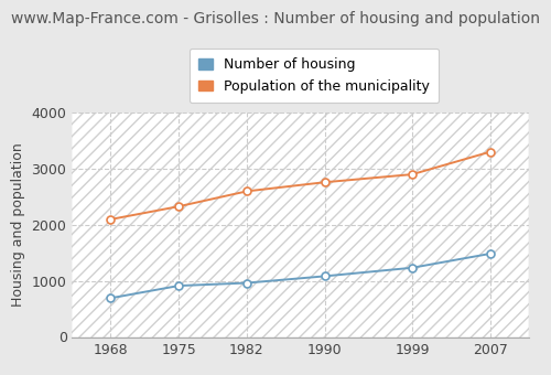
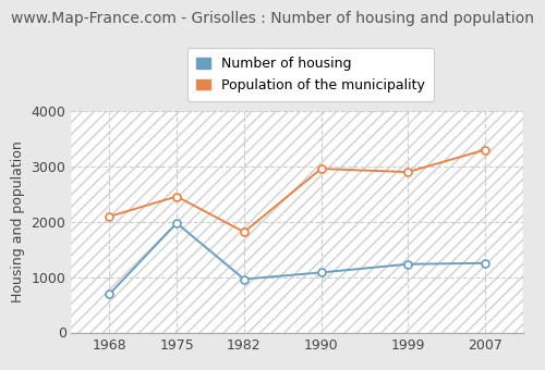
Number of housing/1975: 920 -> 1980
Population of the municipality/1975: 2330 -> 2460
Population of the municipality/1982: 2600 -> 1820
Population of the municipality/1990: 2760 -> 2960
Number of housing/2007: 1490 -> 1260
